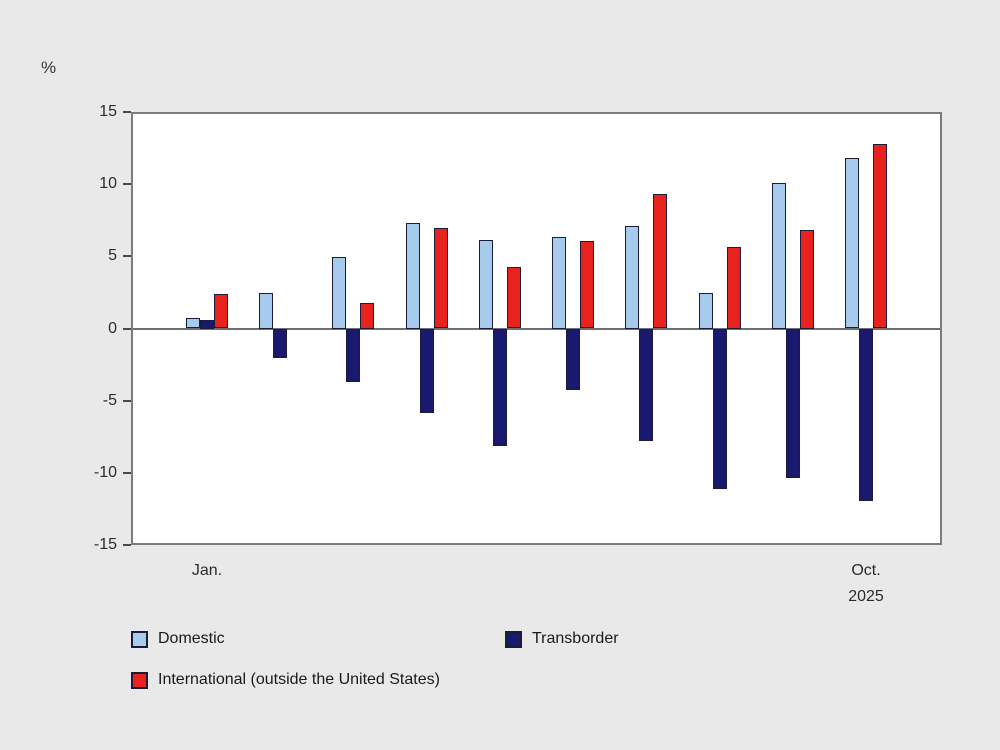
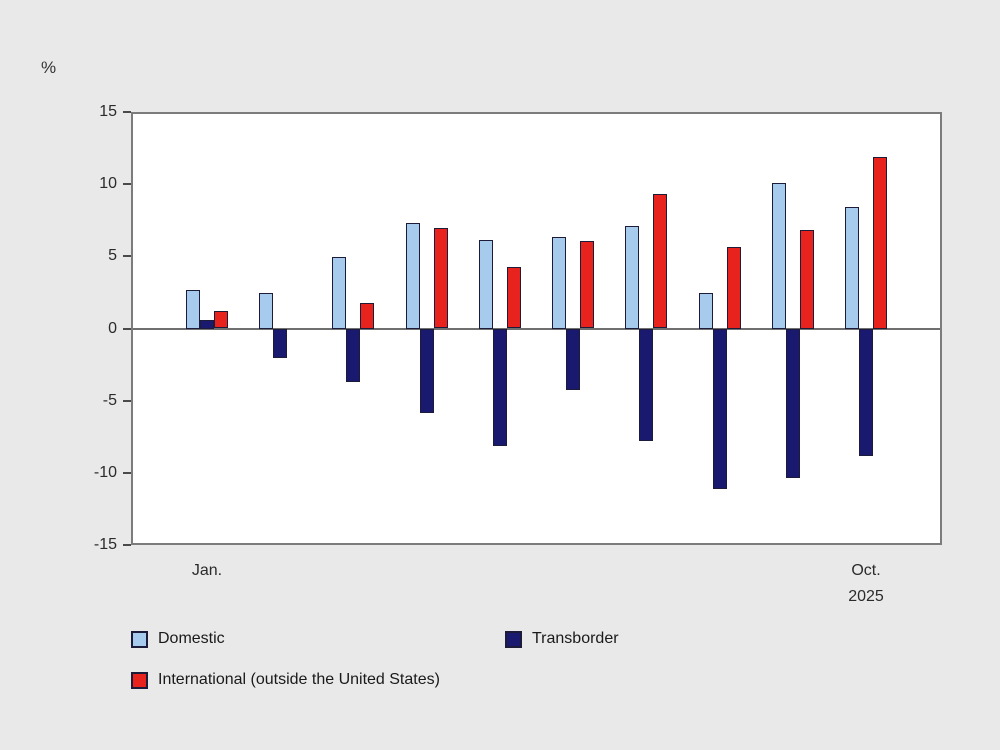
Domestic/Jan.: 0.7 -> 2.7
International (outside the United States)/Jan.: 2.4 -> 1.2
Domestic/Oct.: 11.9 -> 8.5
Transborder/Oct.: -12.0 -> -8.9
International (outside the United States)/Oct.: 12.9 -> 12.0
